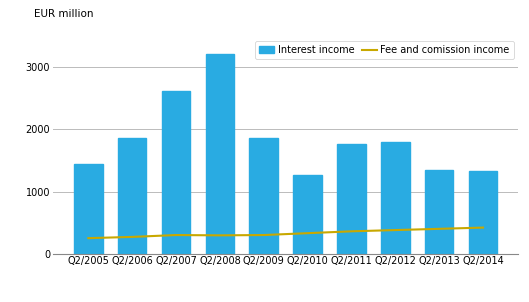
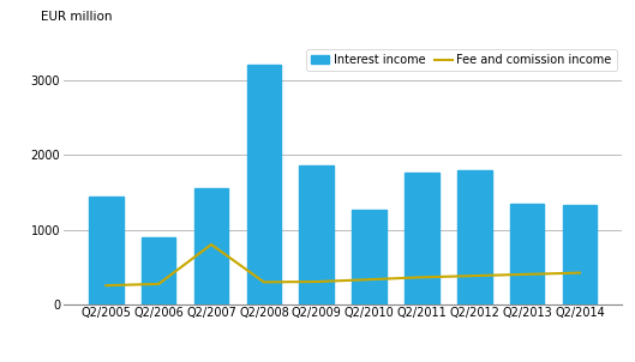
Interest income/Q2/2006: 1870 -> 900
Interest income/Q2/2007: 2620 -> 1560
Fee and comission income/Q2/2007: 300 -> 800
